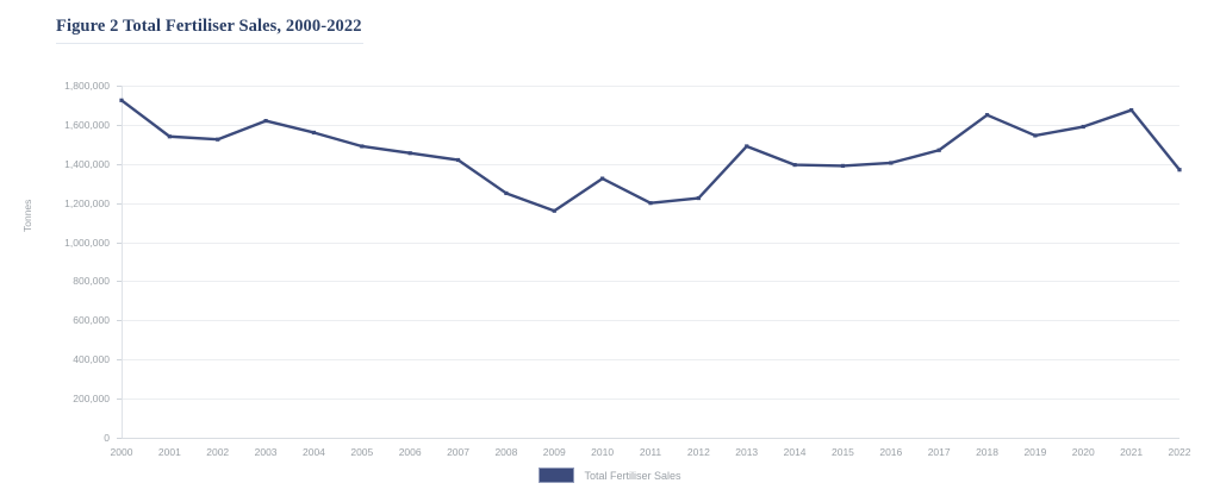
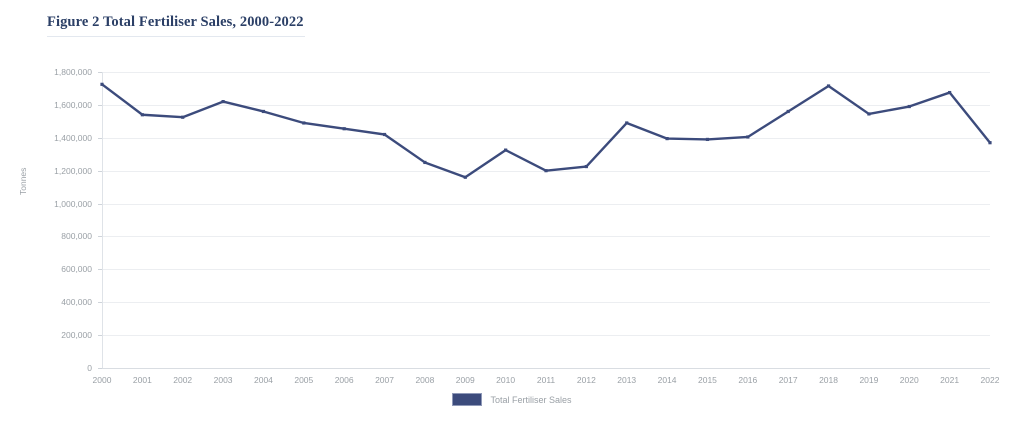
2017: 1470000 -> 1560000
2018: 1650000 -> 1720000
